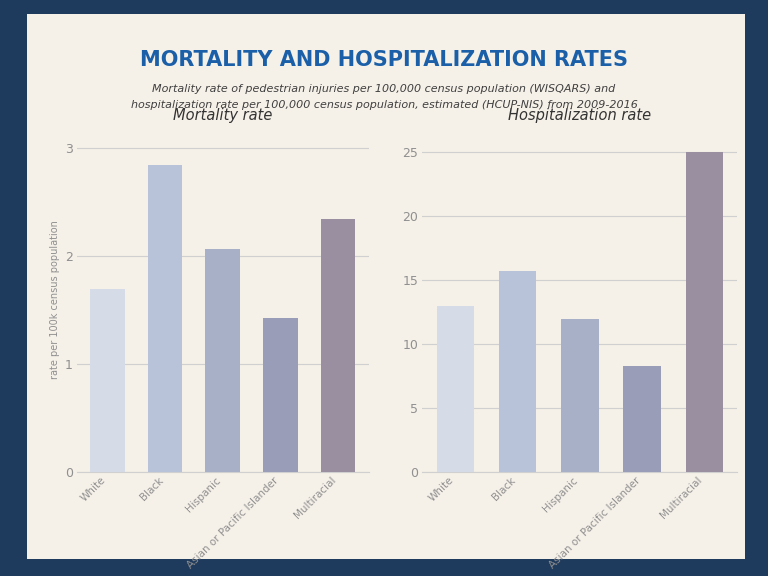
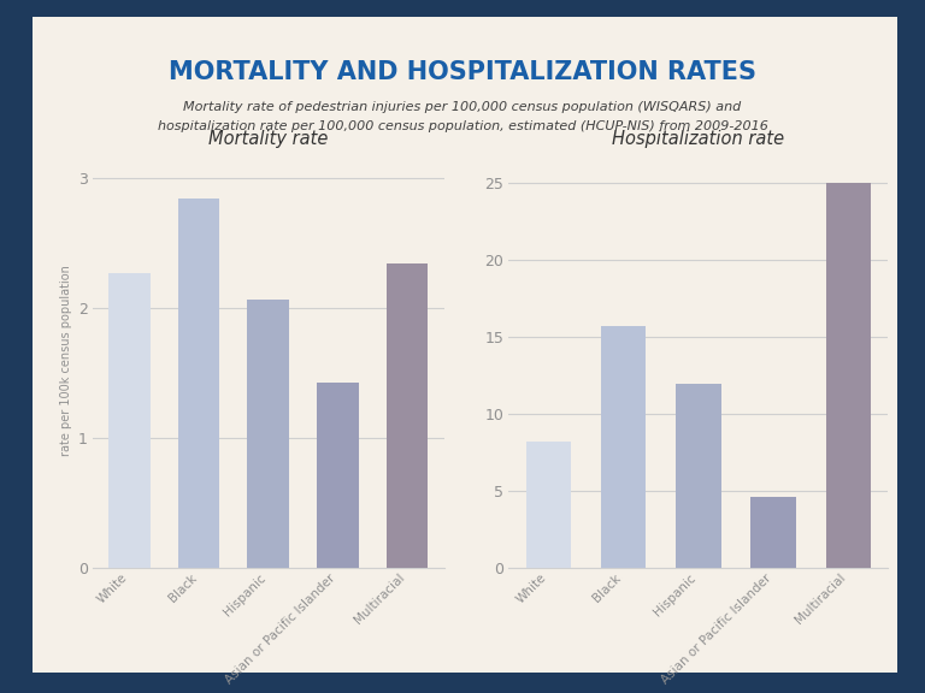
Mortality rate/White: 1.70 -> 2.27
Hospitalization rate/White: 13.0 -> 8.2
Hospitalization rate/Asian or Pacific Islander: 8.3 -> 4.6
